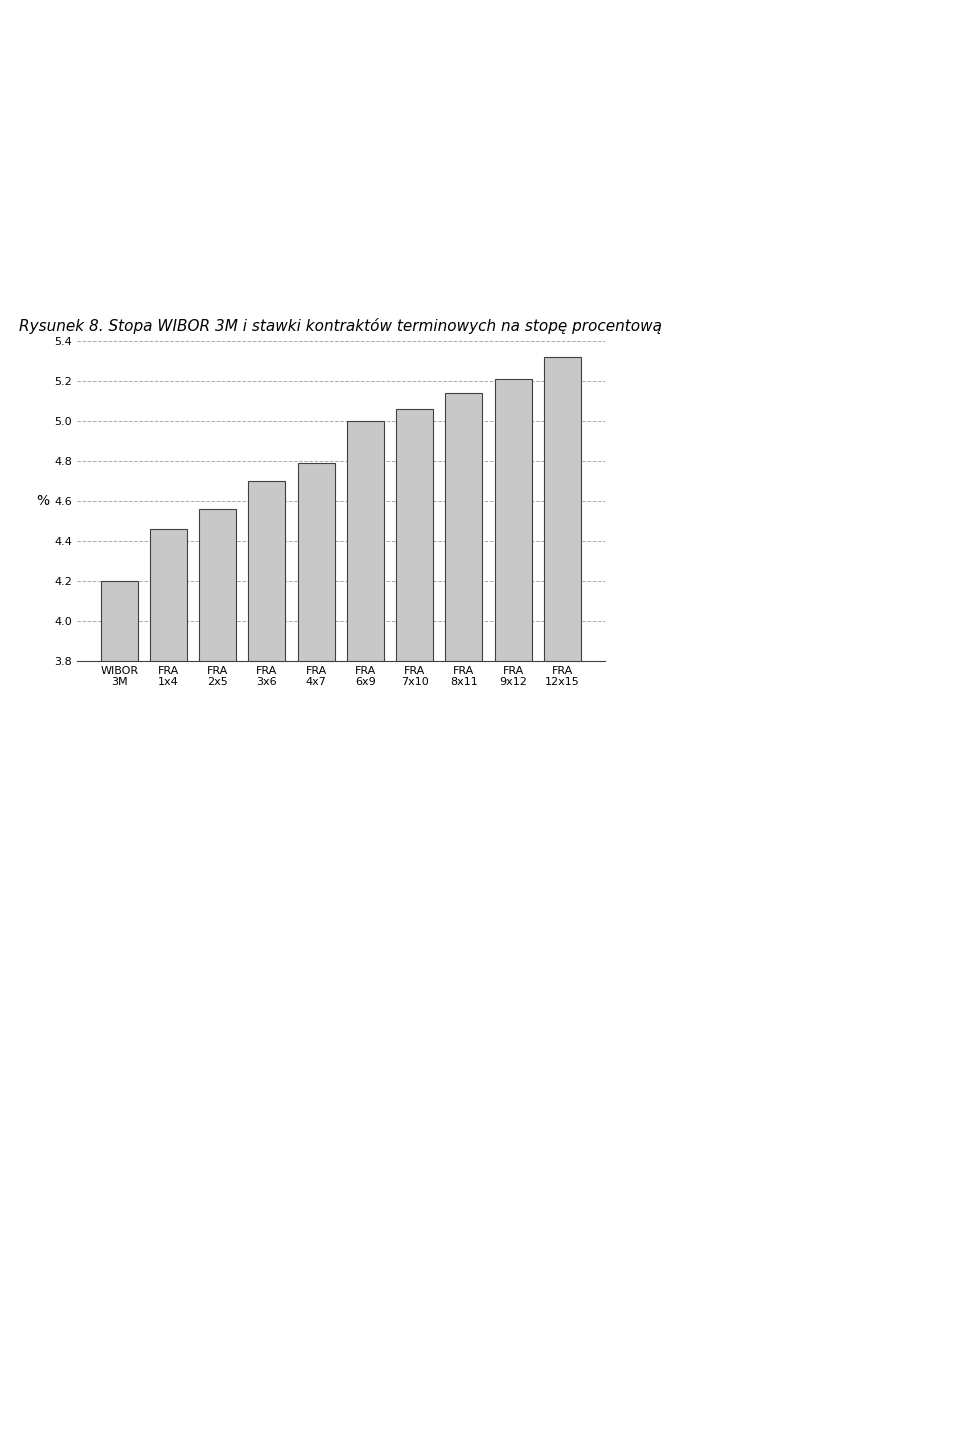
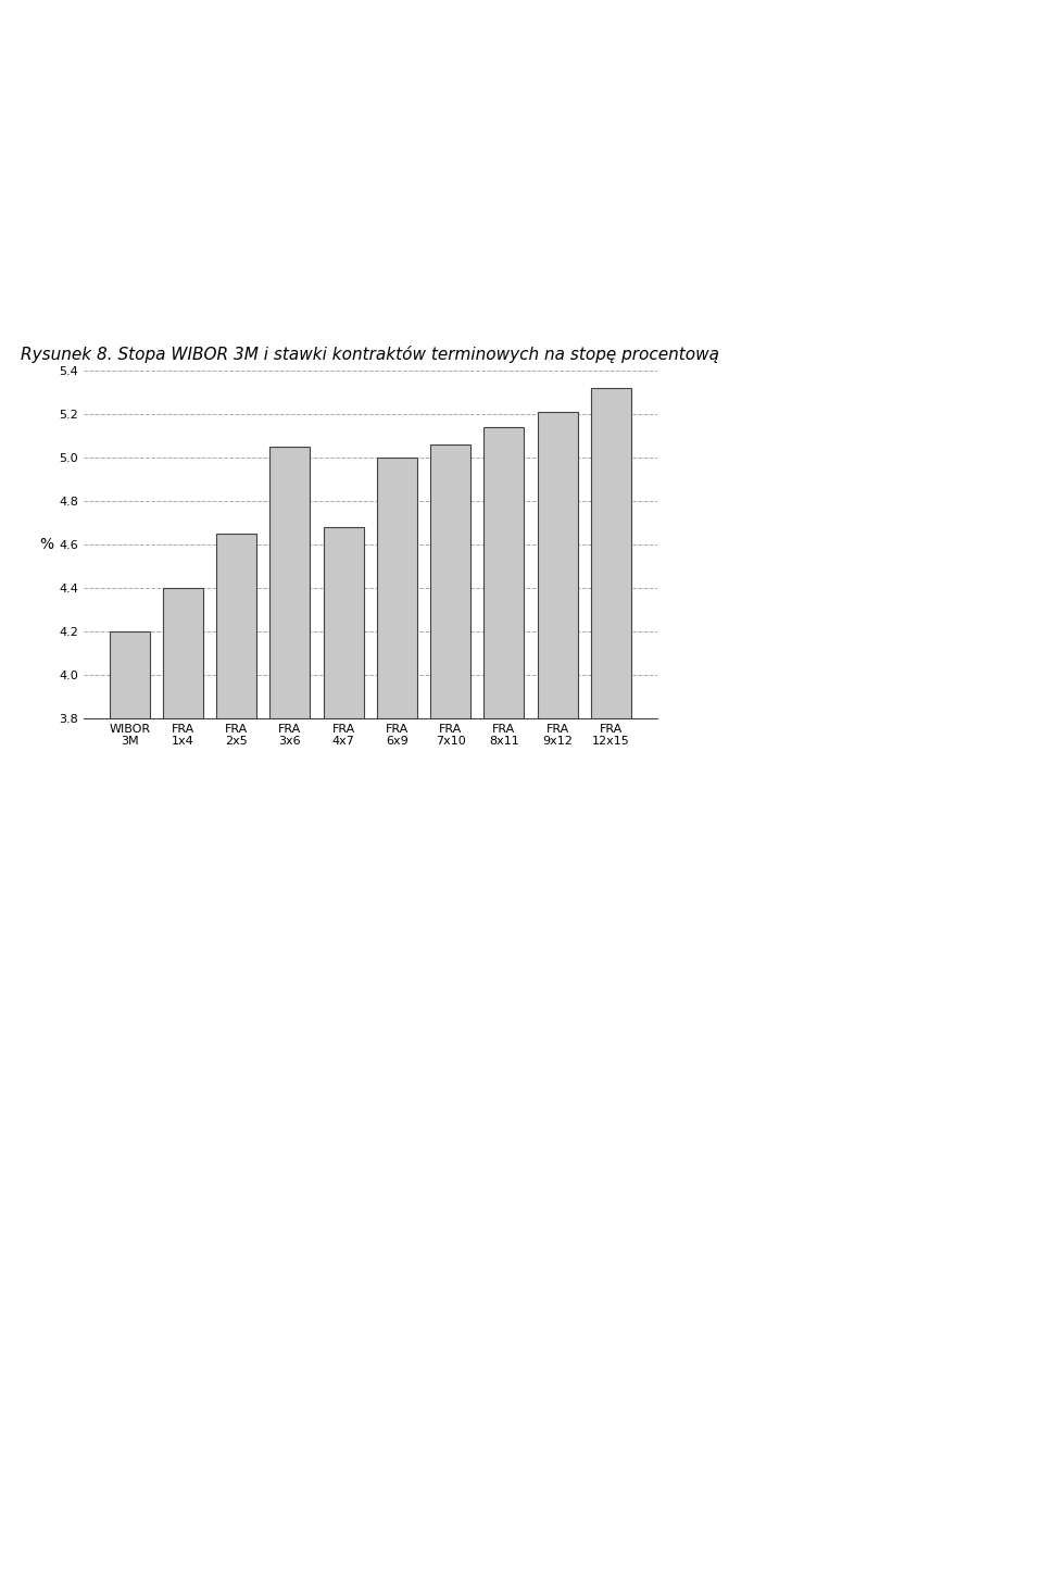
FRA 1x4: 4.46 -> 4.40
FRA 2x5: 4.56 -> 4.65
FRA 3x6: 4.70 -> 5.05
FRA 4x7: 4.79 -> 4.68
